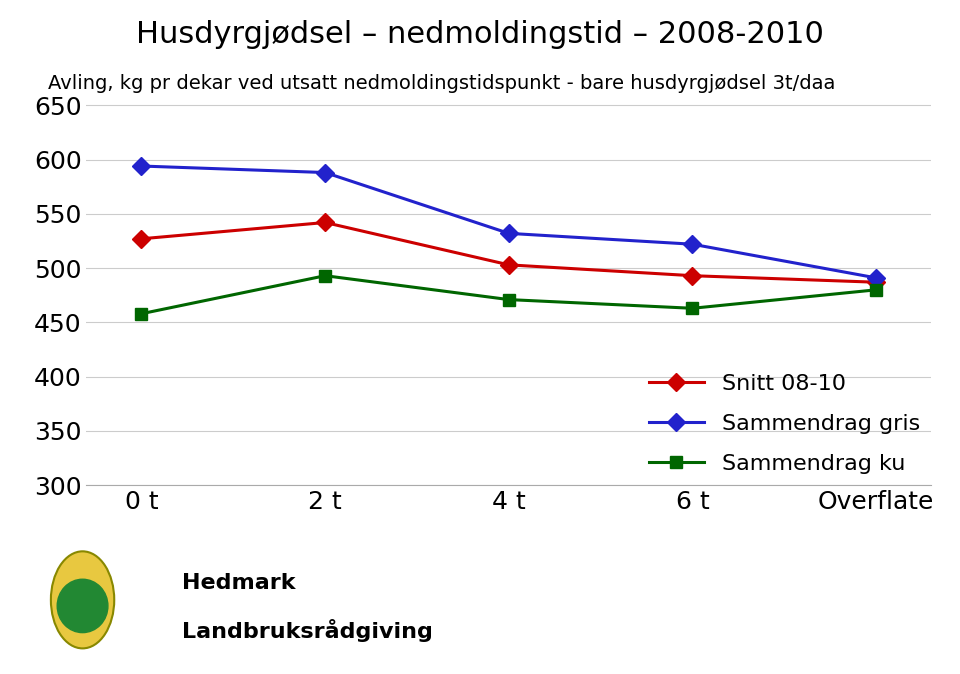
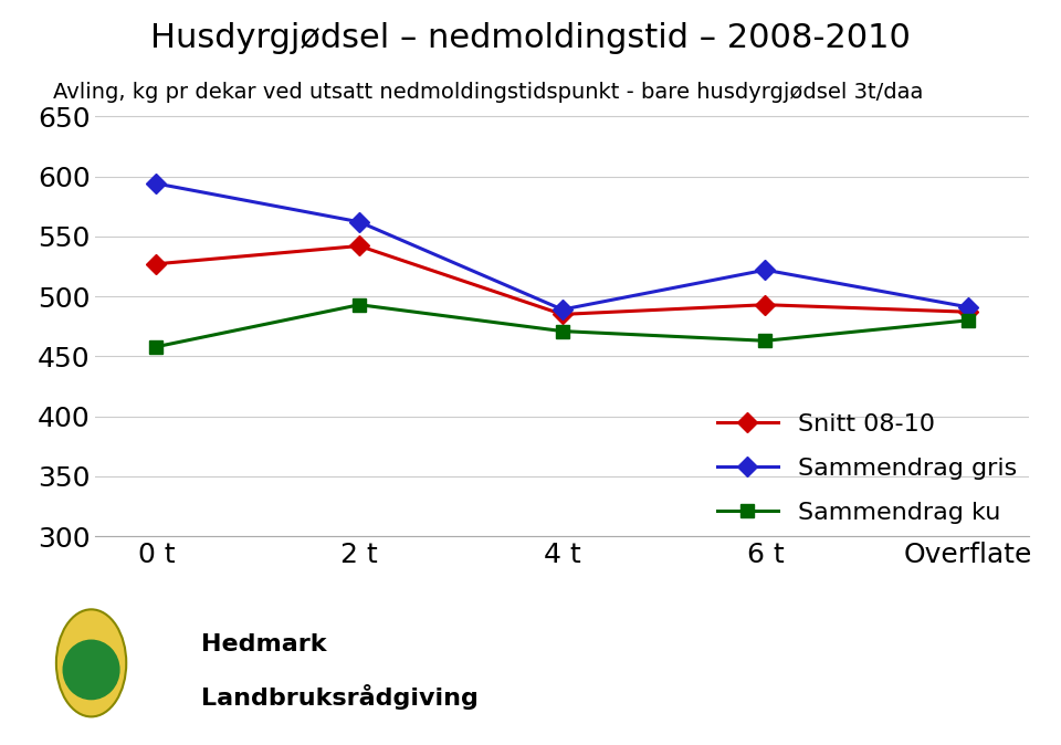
Sammendrag gris/2 t: 588 -> 562
Snitt 08-10/4 t: 503 -> 485
Sammendrag gris/4 t: 532 -> 489
